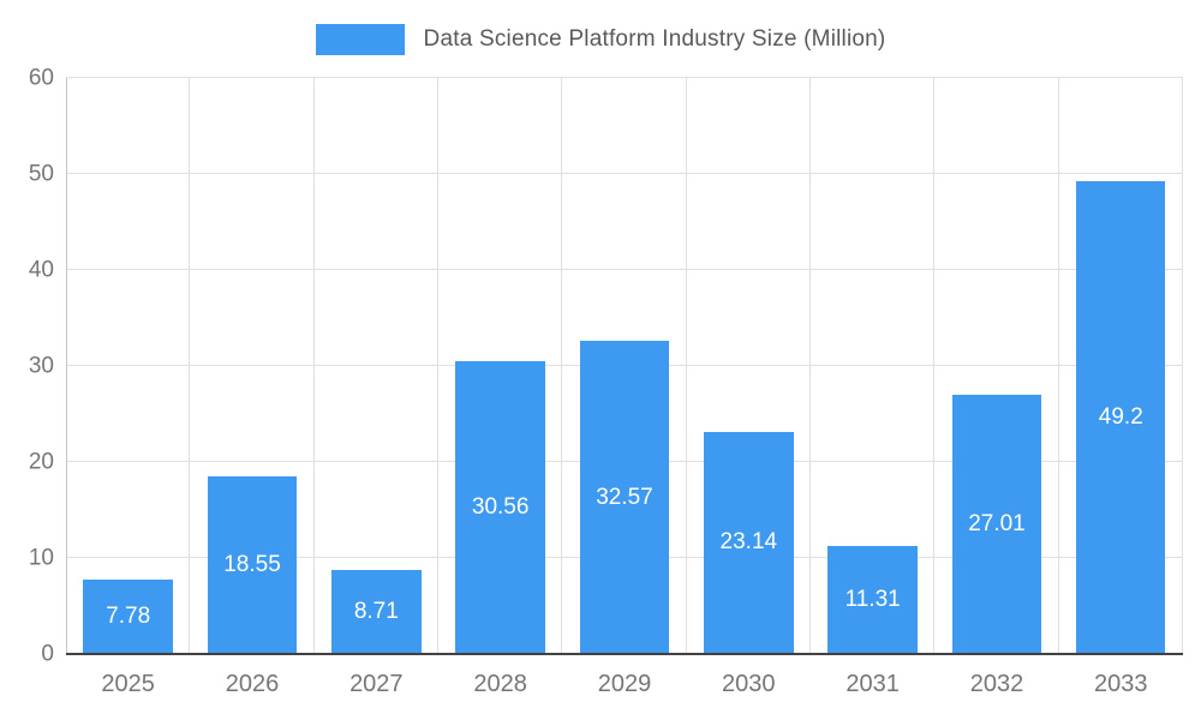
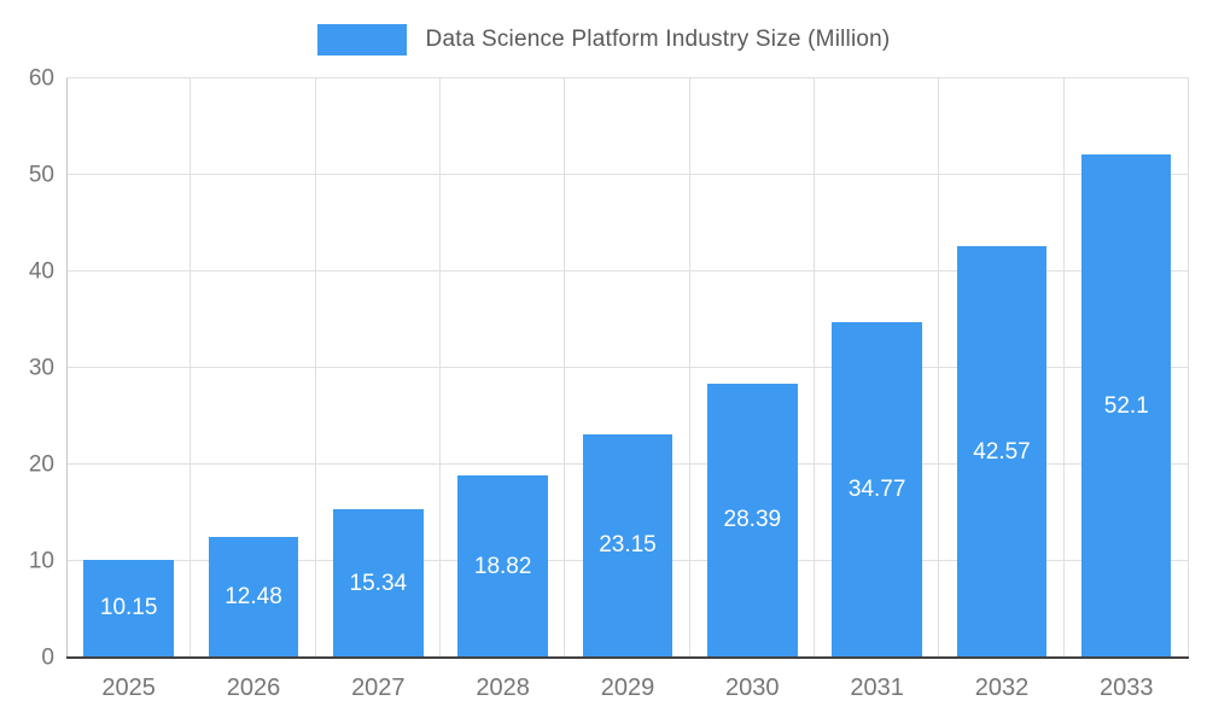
2025: 7.78 -> 10.15
2026: 18.55 -> 12.48
2027: 8.71 -> 15.34
2028: 30.56 -> 18.82
2029: 32.57 -> 23.15
2030: 23.14 -> 28.39
2031: 11.31 -> 34.77
2032: 27.01 -> 42.57
2033: 49.2 -> 52.1
